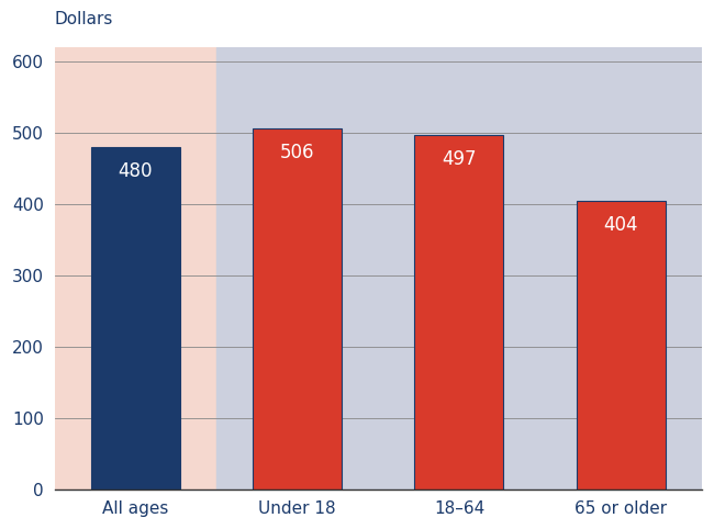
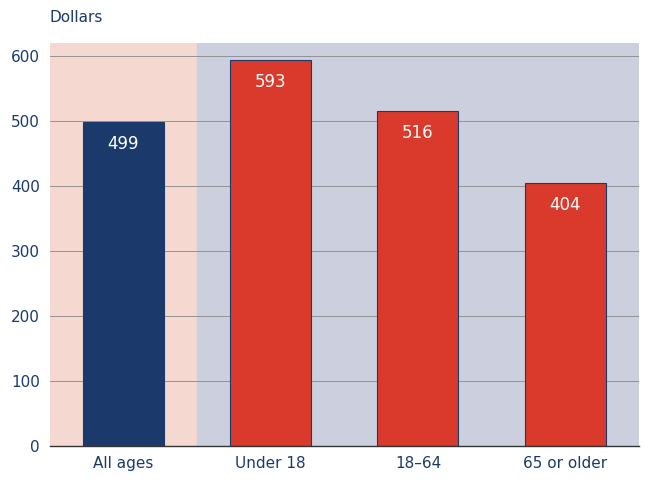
All ages: 480 -> 499
Under 18: 506 -> 593
18–64: 497 -> 516
